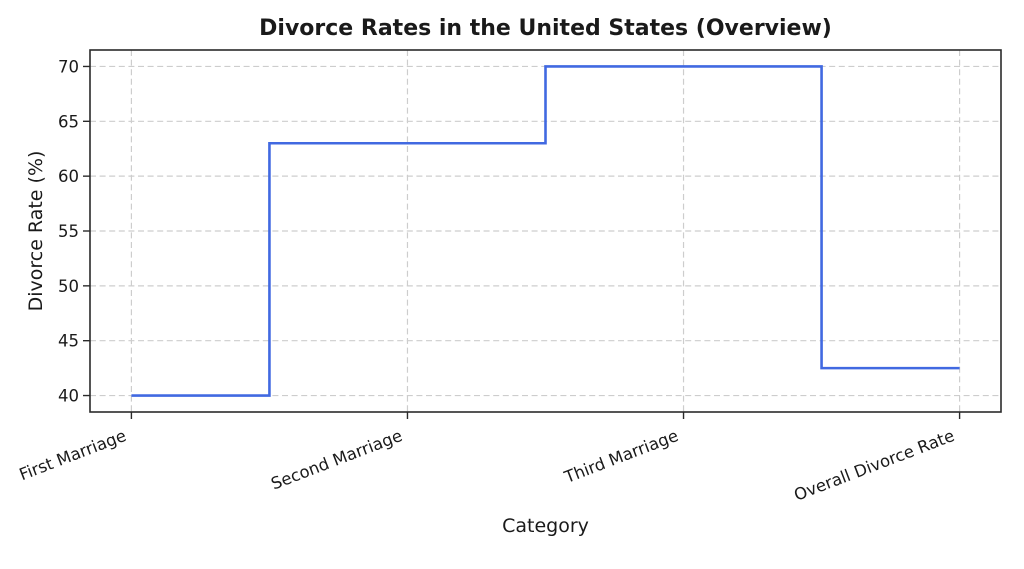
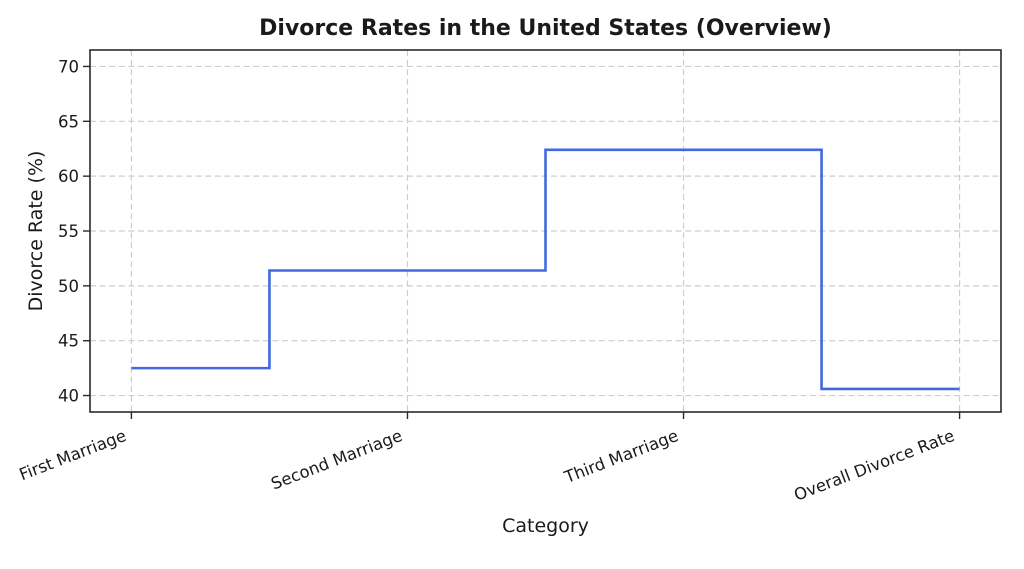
First Marriage: 40.0 -> 42.5
Second Marriage: 63.0 -> 51.4
Third Marriage: 70.0 -> 62.4
Overall Divorce Rate: 42.5 -> 40.6
